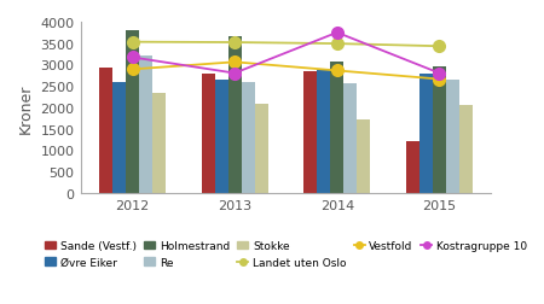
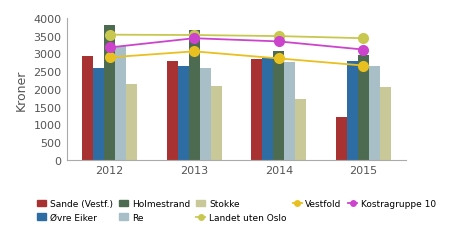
Stokke/2012: 2350 -> 2150
Kostragruppe 10/2013: 2800 -> 3430
Kostragruppe 10/2014: 3750 -> 3340
Re/2014: 2550 -> 2760
Kostragruppe 10/2015: 2800 -> 3110
